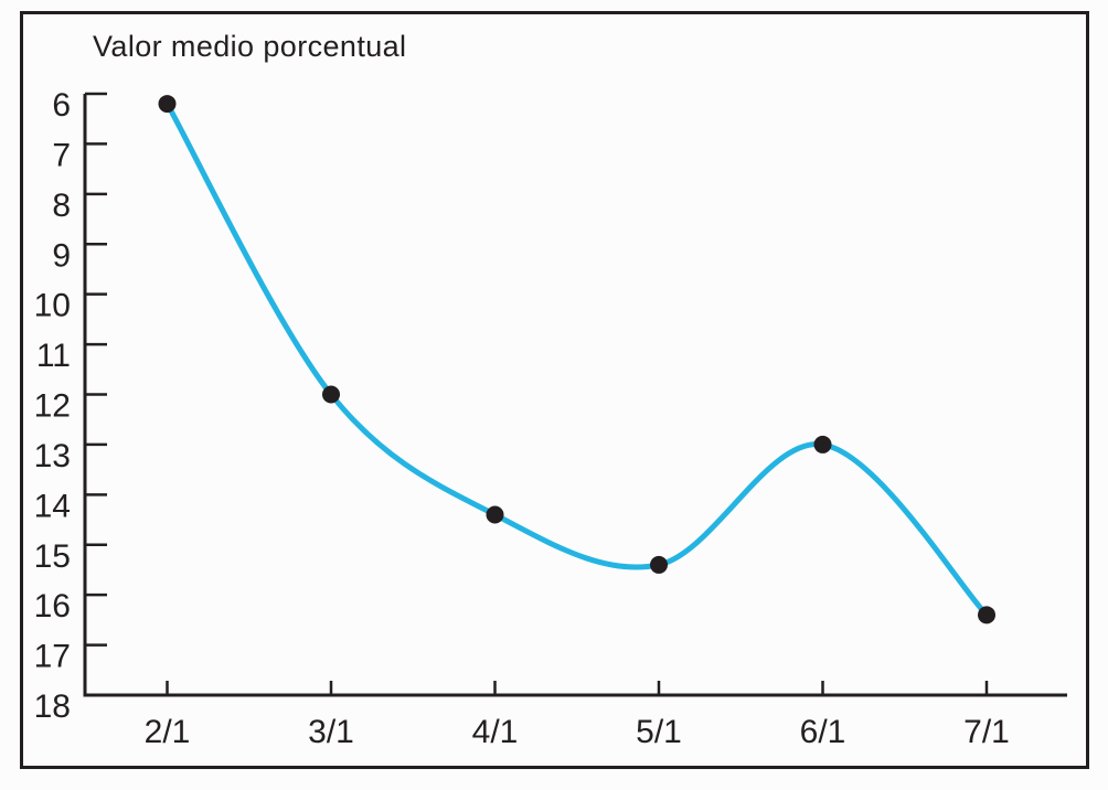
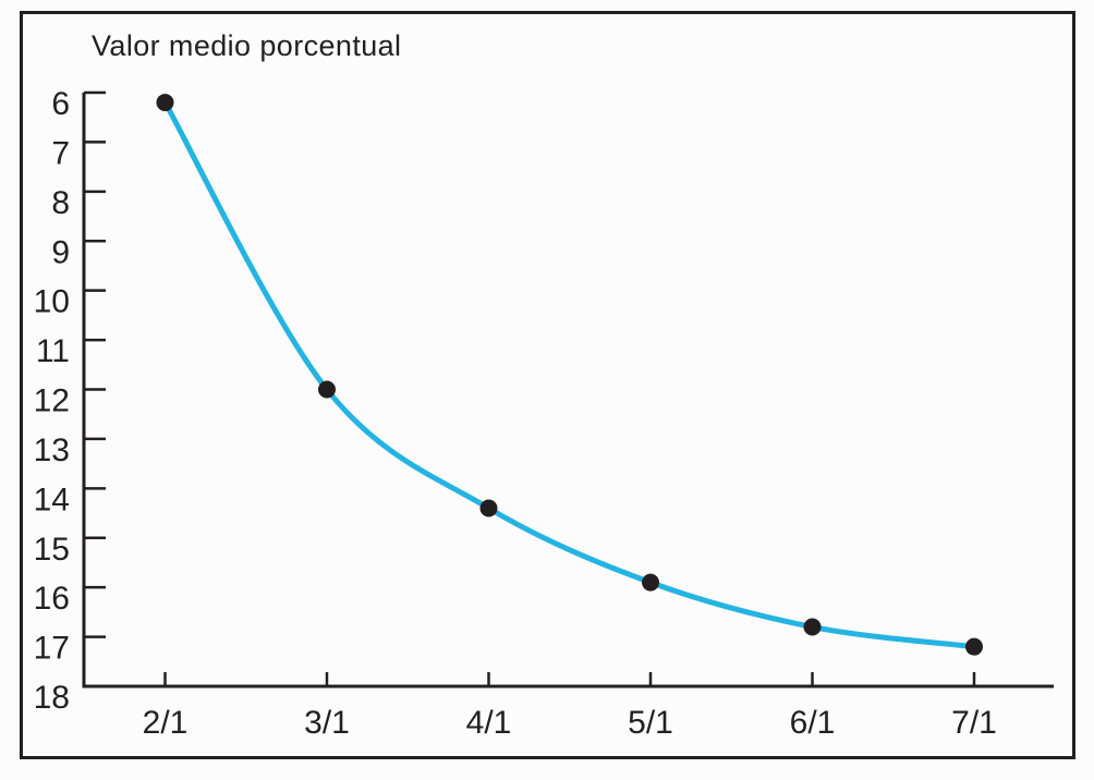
5/1: 15.4 -> 15.9
6/1: 13.0 -> 16.8
7/1: 16.4 -> 17.2
